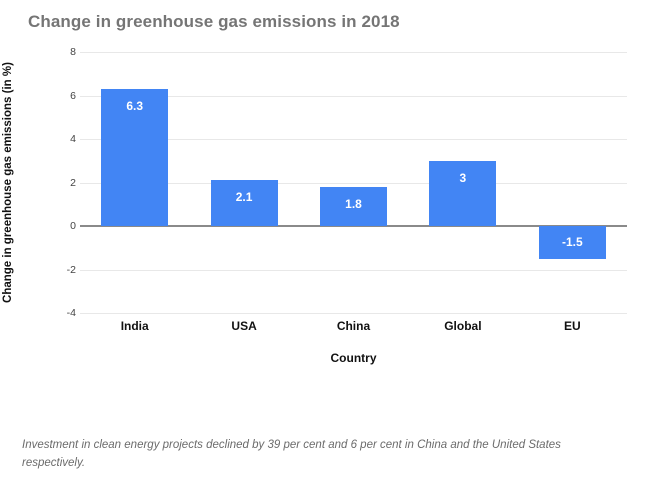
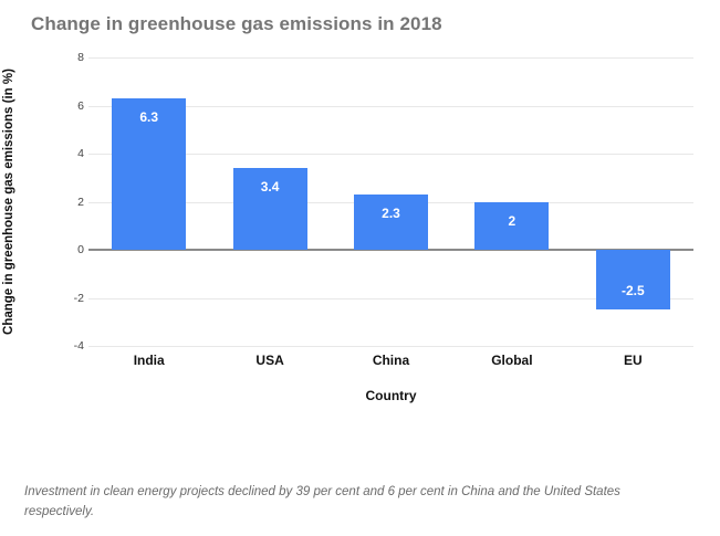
USA: 2.1 -> 3.4
China: 1.8 -> 2.3
Global: 3 -> 2
EU: -1.5 -> -2.5
